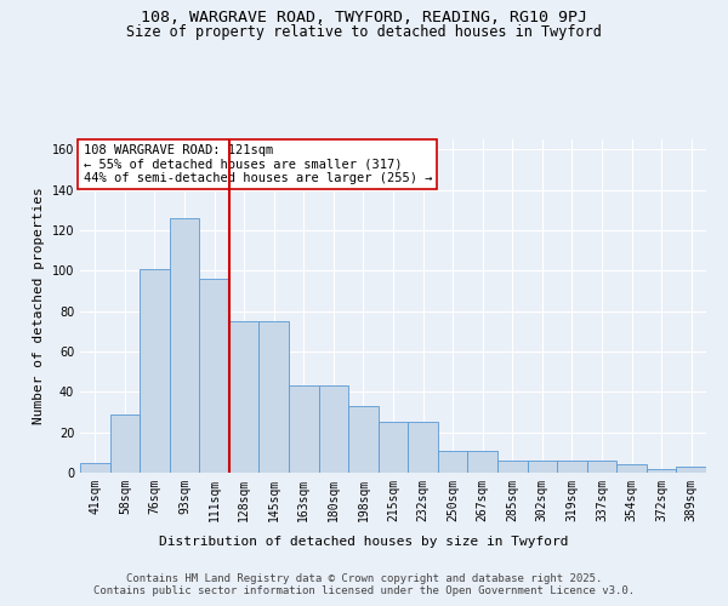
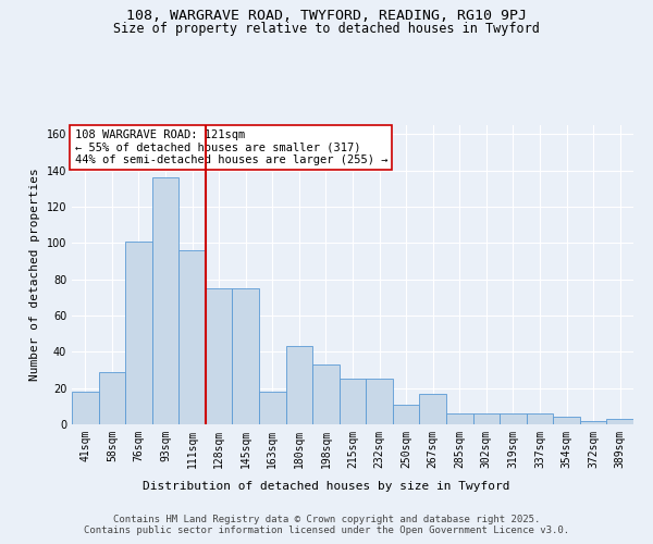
41sqm: 5 -> 18
93sqm: 126 -> 136
163sqm: 43 -> 18
267sqm: 11 -> 17
